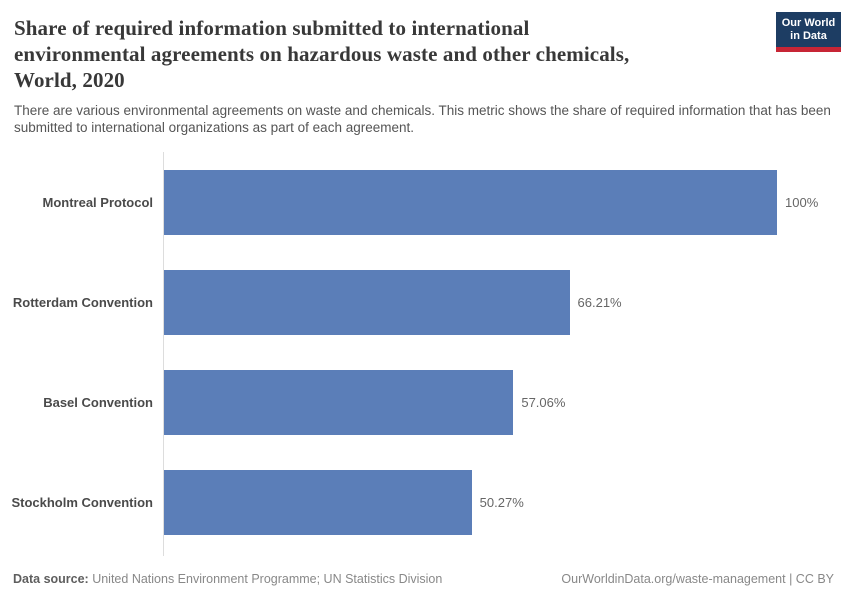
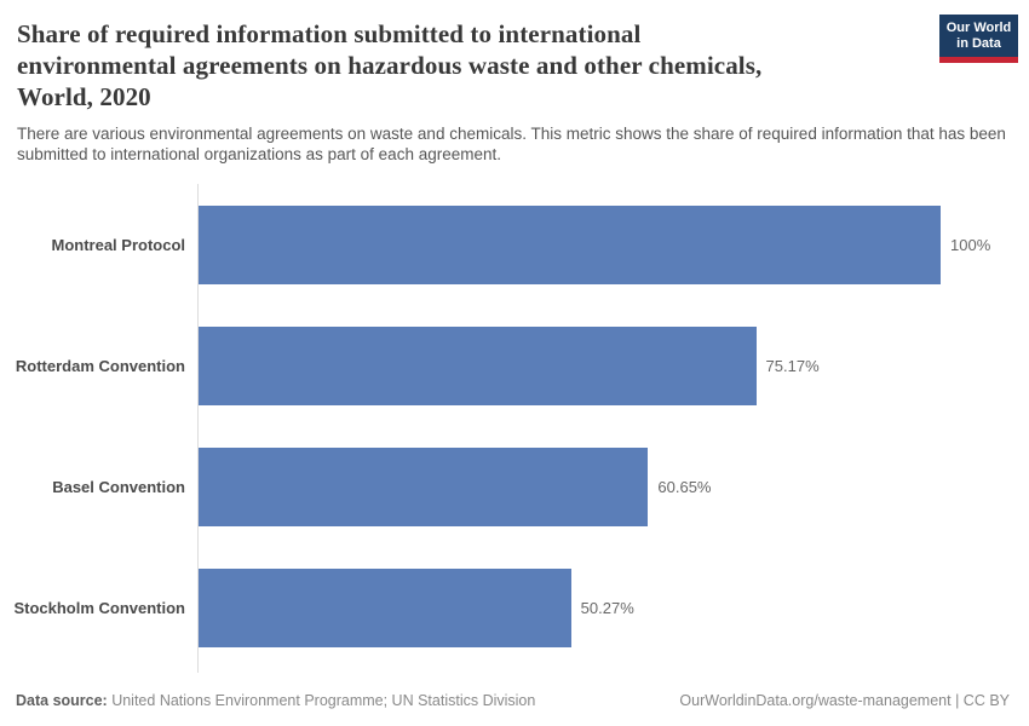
Rotterdam Convention: 66.21% -> 75.17%
Basel Convention: 57.06% -> 60.65%
